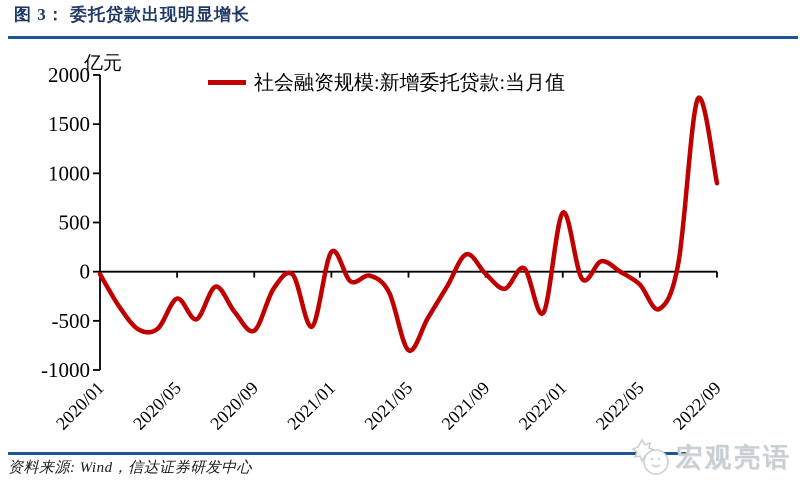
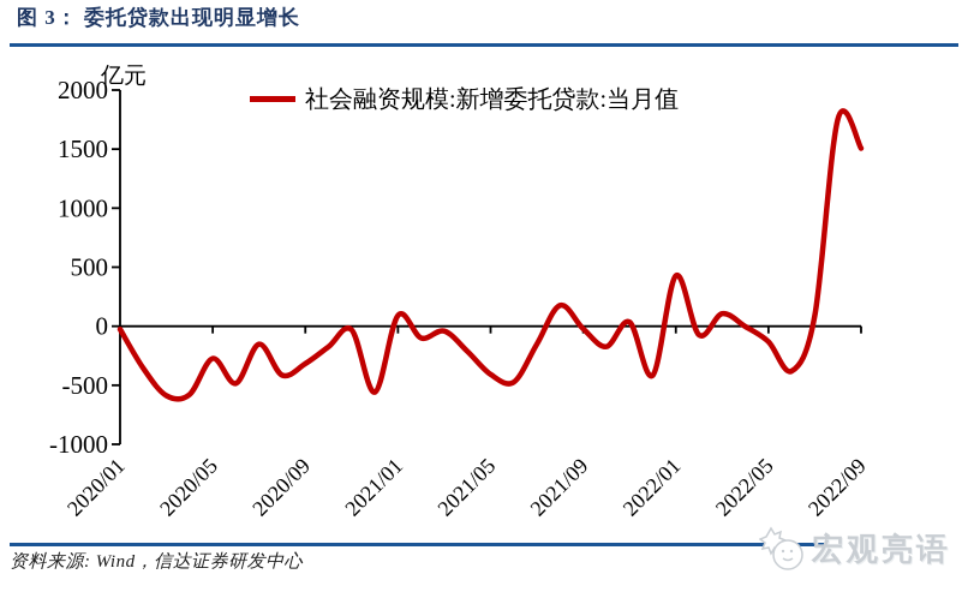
2020/09: -600 -> -300
2021/01: 200 -> 100
2021/05: -800 -> -400
2022/01: 600 -> 400
2022/09: 900 -> 1500
